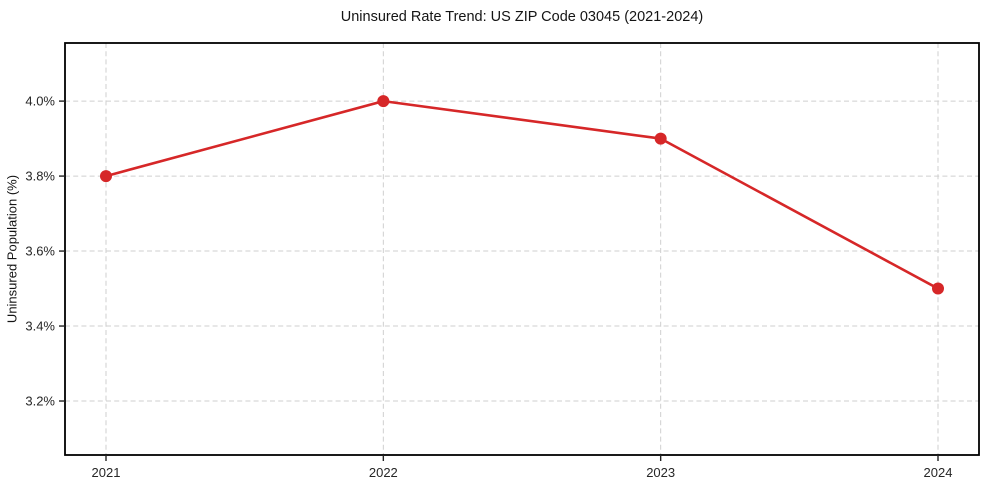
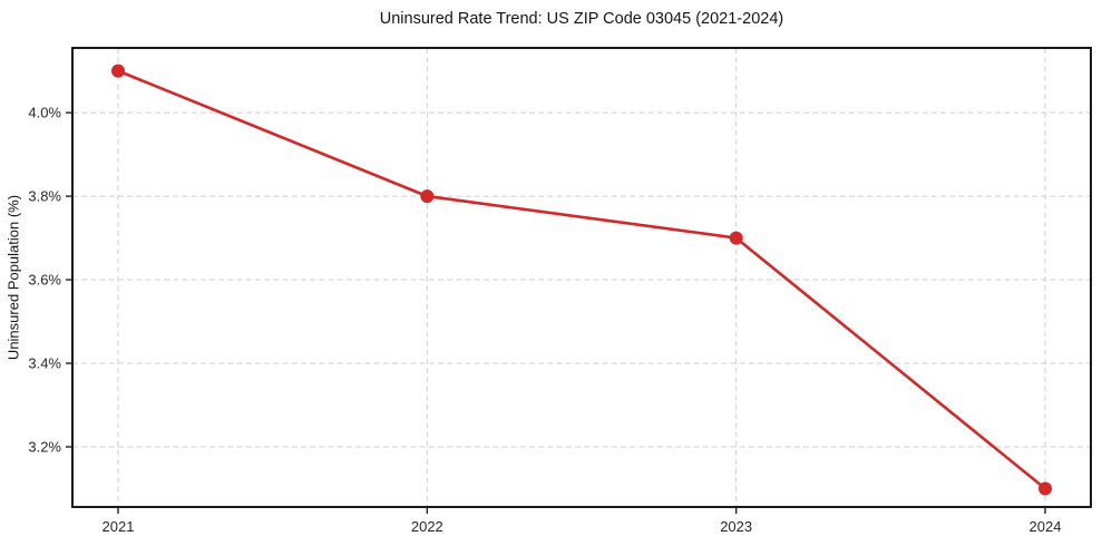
2021: 3.8% -> 4.1%
2022: 4.0% -> 3.8%
2023: 3.9% -> 3.7%
2024: 3.5% -> 3.1%
